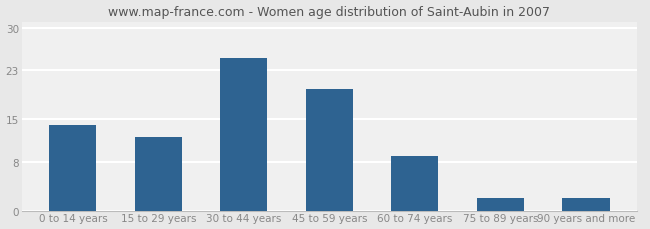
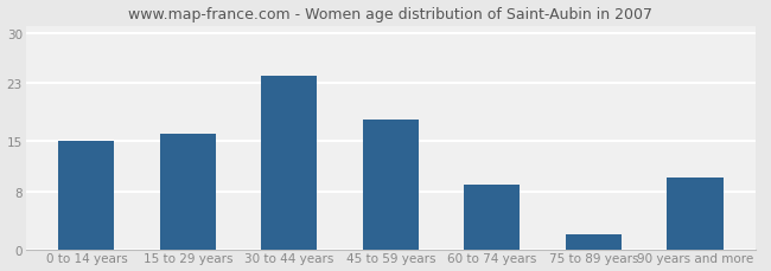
0 to 14 years: 14 -> 15
15 to 29 years: 12 -> 16
30 to 44 years: 25 -> 24
45 to 59 years: 20 -> 18
90 years and more: 2 -> 10
